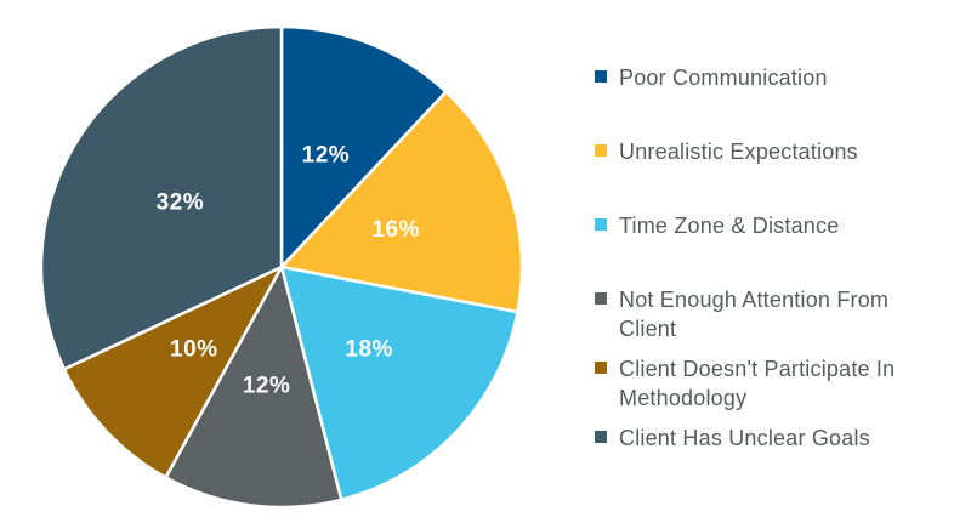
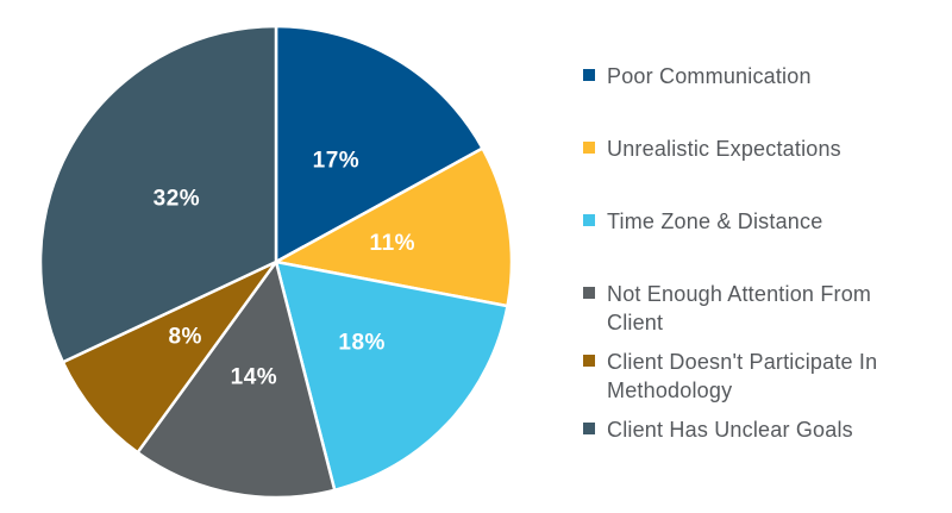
Poor Communication: 12% -> 17%
Unrealistic Expectations: 16% -> 11%
Not Enough Attention From Client: 12% -> 14%
Client Doesn't Participate In Methodology: 10% -> 8%
